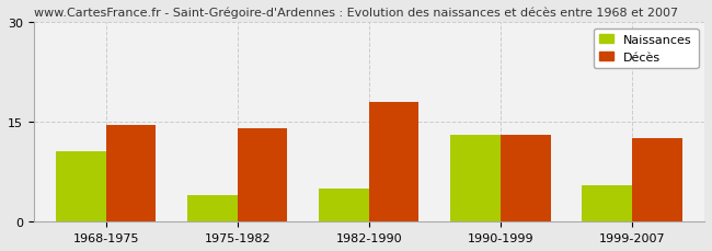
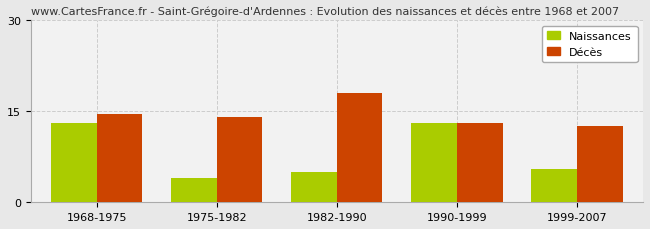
Naissances/1968-1975: 10.6 -> 13.0
